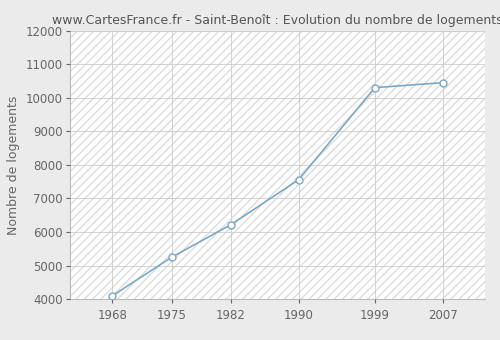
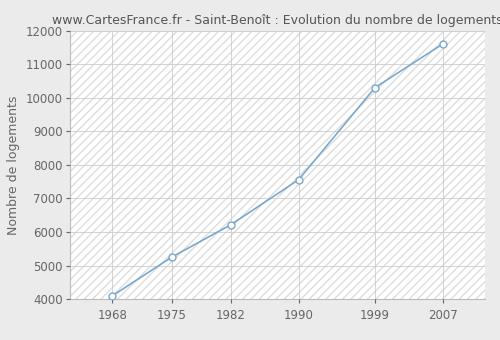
2007: 10450 -> 11600
